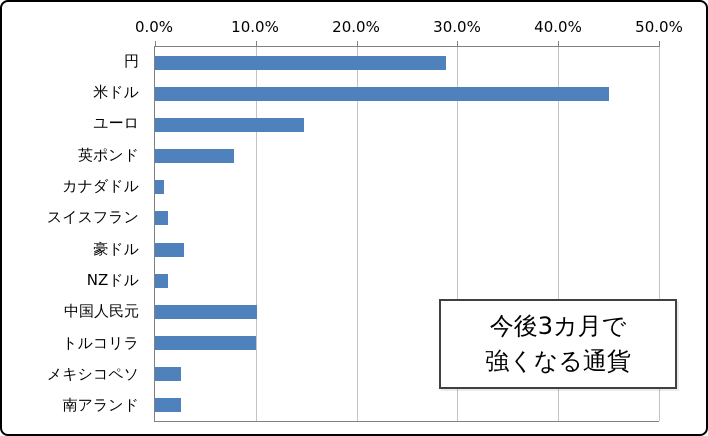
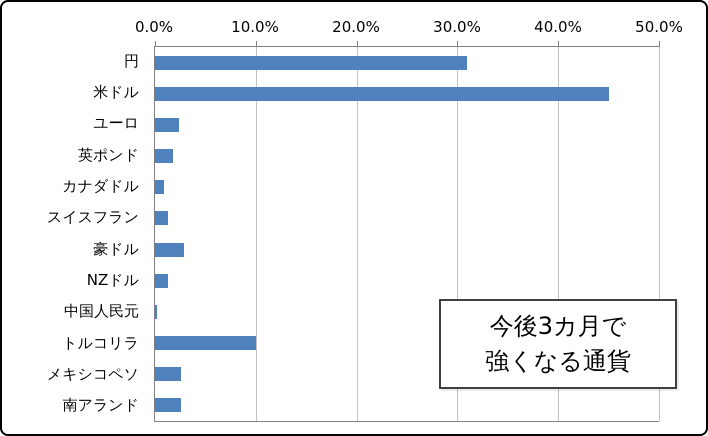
円: 28.9% -> 31.0%
ユーロ: 14.8% -> 2.4%
英ポンド: 7.8% -> 1.8%
中国人民元: 10.1% -> 0.2%
